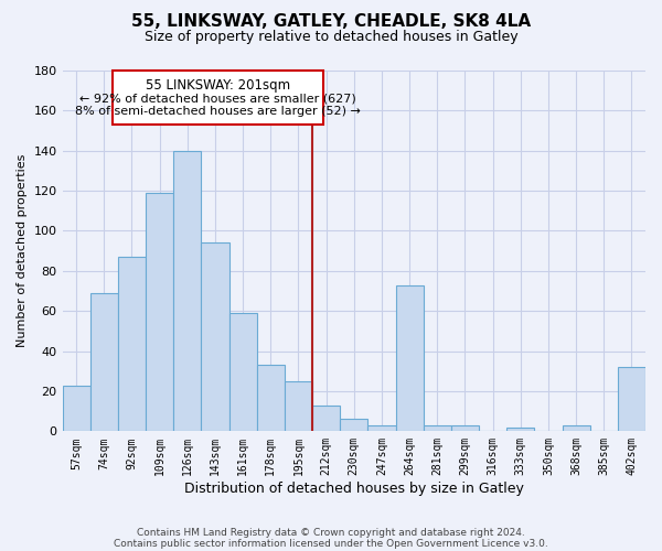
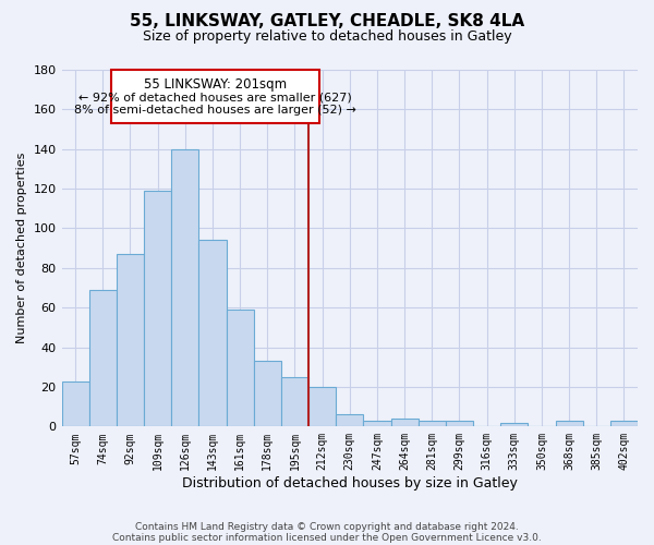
212sqm: 13 -> 20
264sqm: 73 -> 4
402sqm: 32 -> 3
